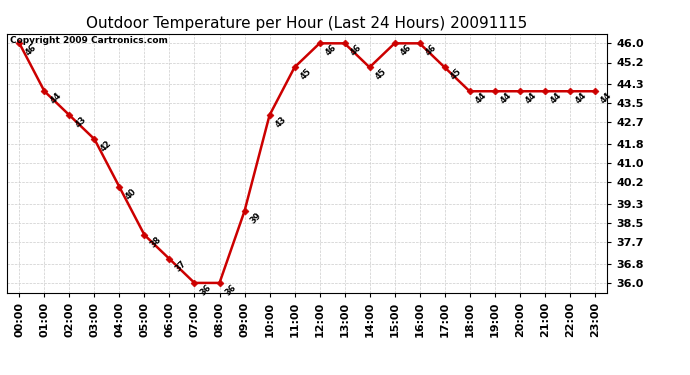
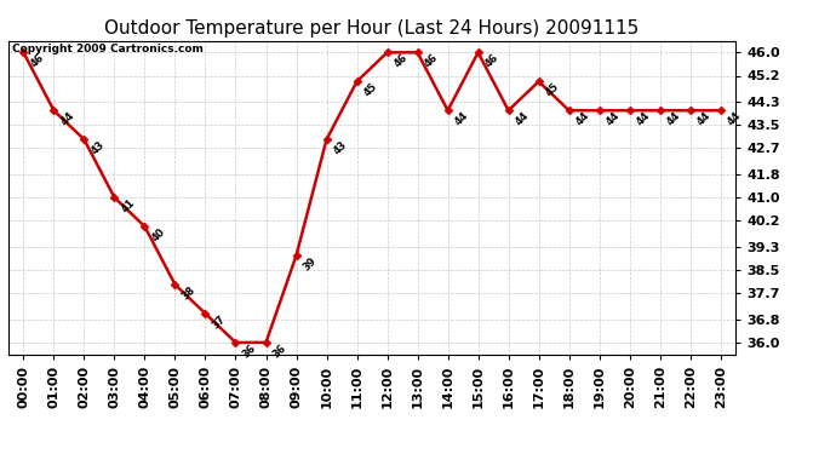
03:00: 42 -> 41
14:00: 45 -> 44
16:00: 46 -> 44
